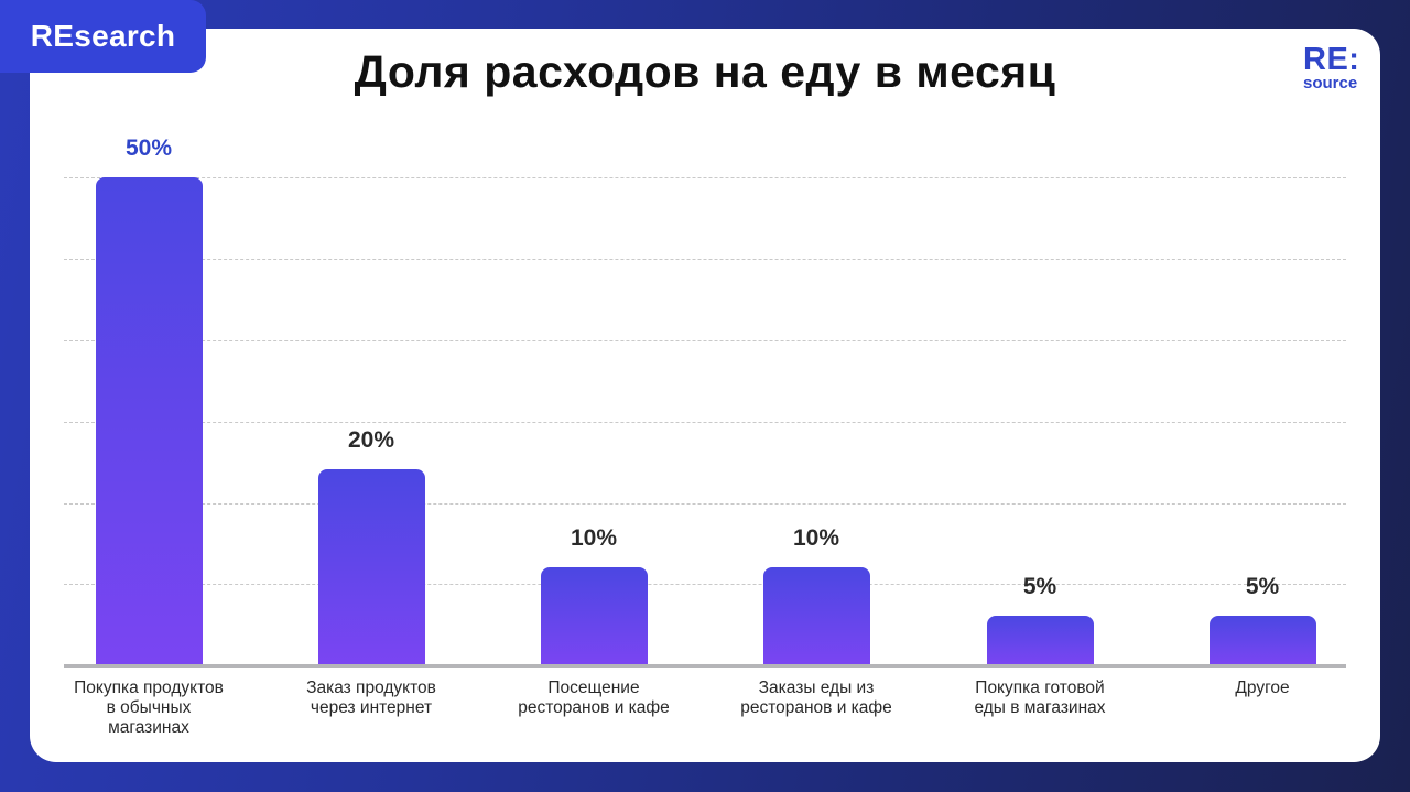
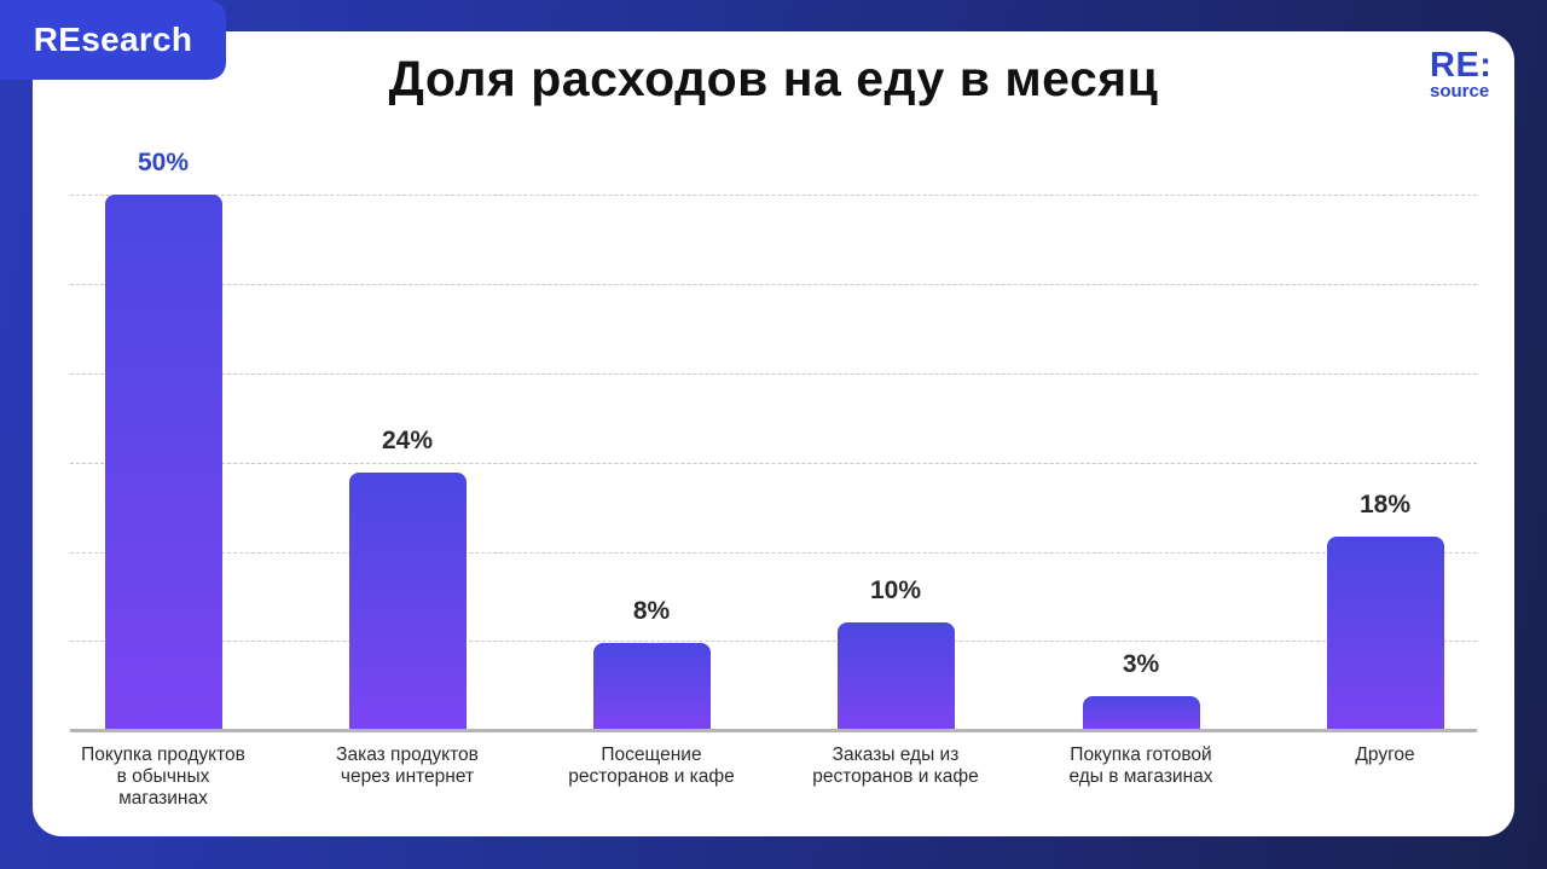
Заказ продуктов через интернет: 20% -> 24%
Посещение ресторанов и кафе: 10% -> 8%
Покупка готовой еды в магазинах: 5% -> 3%
Другое: 5% -> 18%
